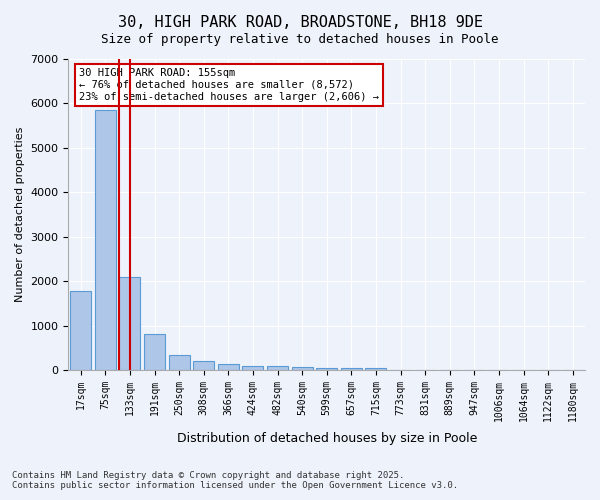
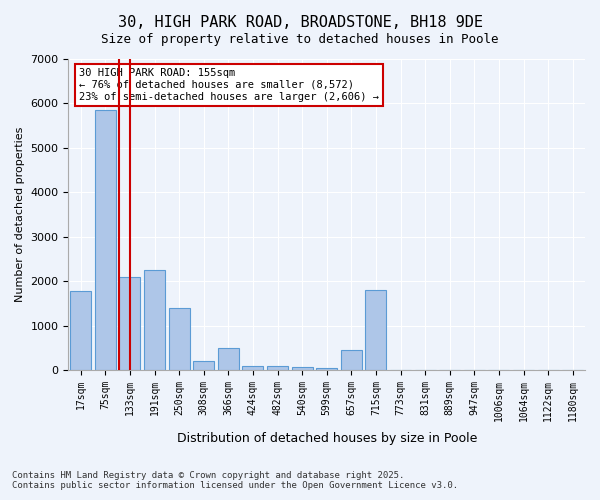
191sqm: 820 -> 2250
250sqm: 330 -> 1400
366sqm: 130 -> 500
657sqm: 40 -> 450
715sqm: 50 -> 1800
